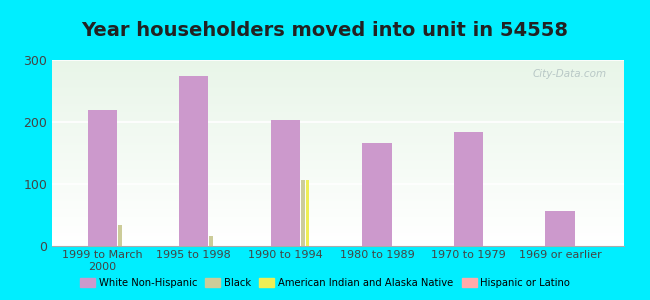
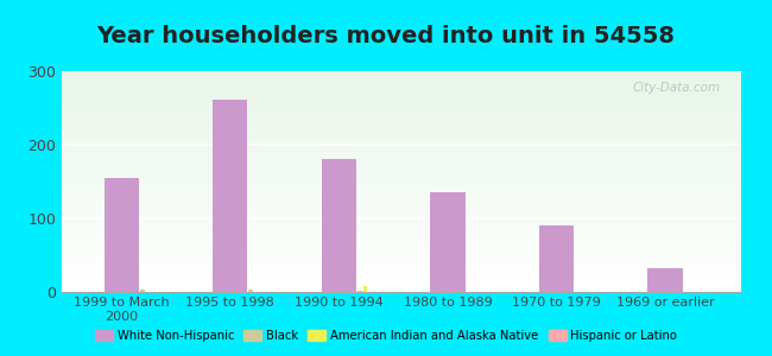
White Non-Hispanic/1999 to March 2000: 220 -> 155
Black/1999 to March 2000: 34 -> 3
White Non-Hispanic/1995 to 1998: 274 -> 262
Black/1995 to 1998: 16 -> 4
White Non-Hispanic/1990 to 1994: 204 -> 181
Black/1990 to 1994: 106 -> 2
American Indian and Alaska Native/1990 to 1994: 106 -> 8
White Non-Hispanic/1980 to 1989: 166 -> 135
White Non-Hispanic/1970 to 1979: 184 -> 90
White Non-Hispanic/1969 or earlier: 56 -> 33
